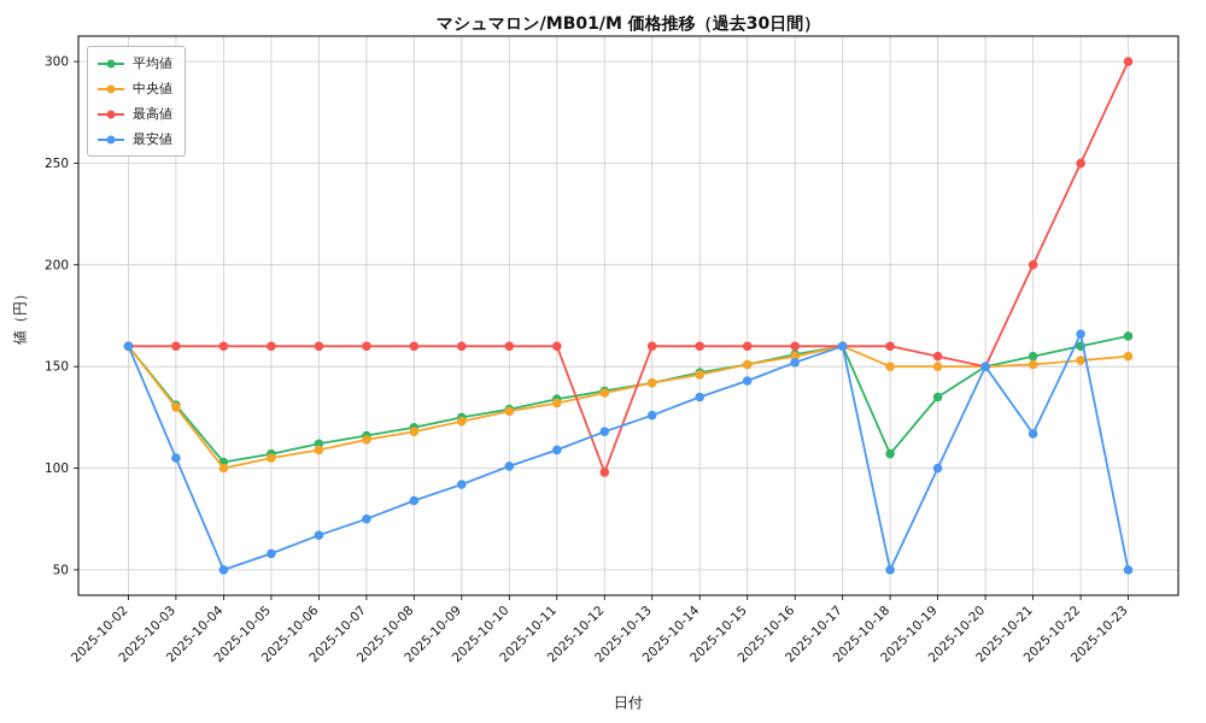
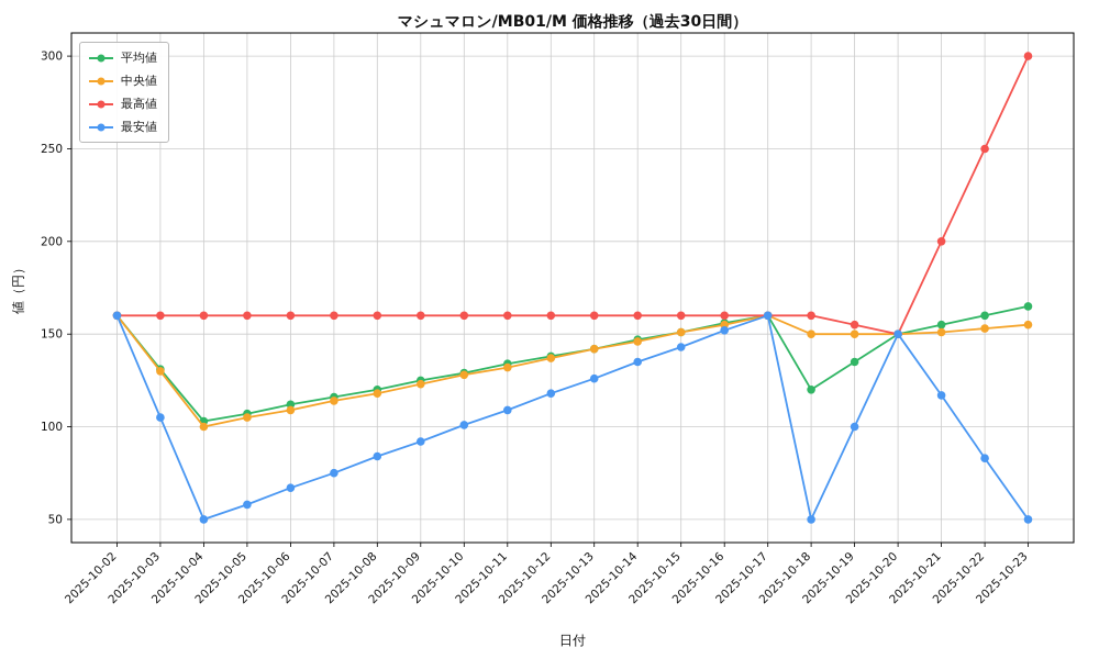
最高値/2025-10-12: 98 -> 160
平均値/2025-10-18: 107 -> 120
最安値/2025-10-22: 166 -> 83
